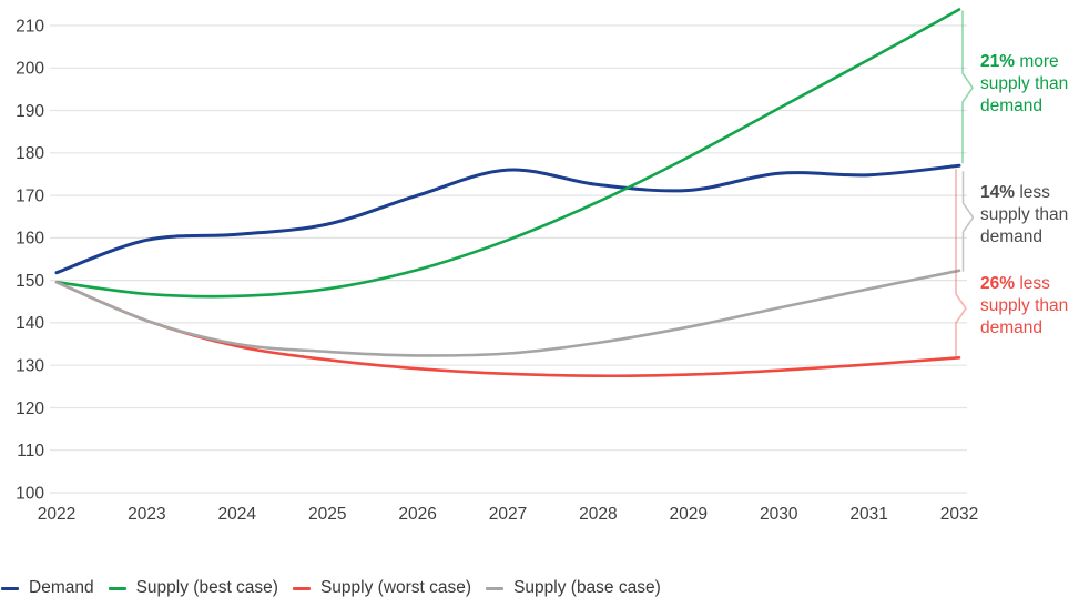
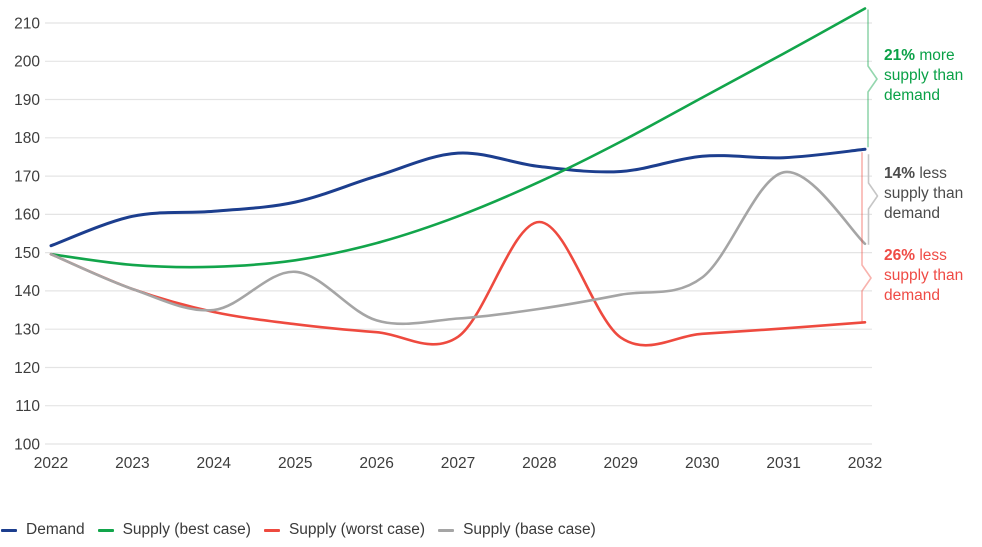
Supply (base case)/2025: 133 -> 145
Supply (worst case)/2028: 128 -> 158
Supply (base case)/2031: 148 -> 171
